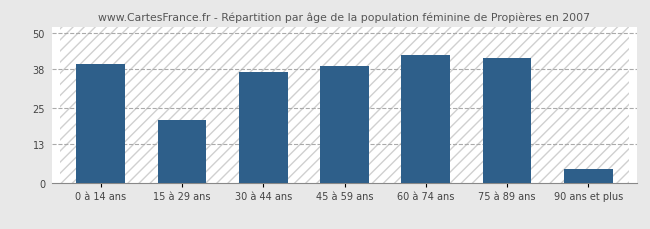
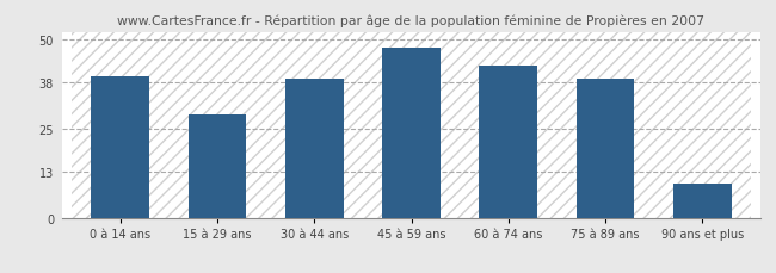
15 à 29 ans: 21.0 -> 29.0
30 à 44 ans: 37.0 -> 39.0
45 à 59 ans: 39.0 -> 47.5
75 à 89 ans: 41.5 -> 39.0
90 ans et plus: 4.5 -> 9.5
